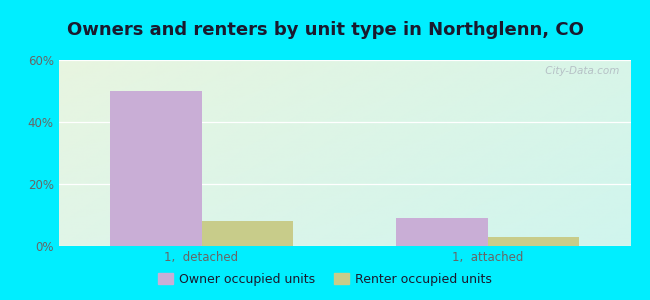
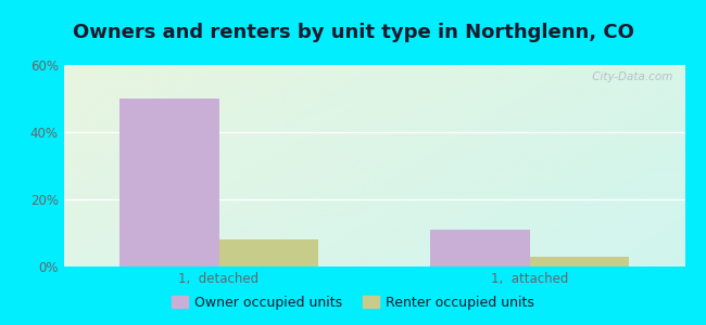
Owner occupied units/1, attached: 9% -> 11%
